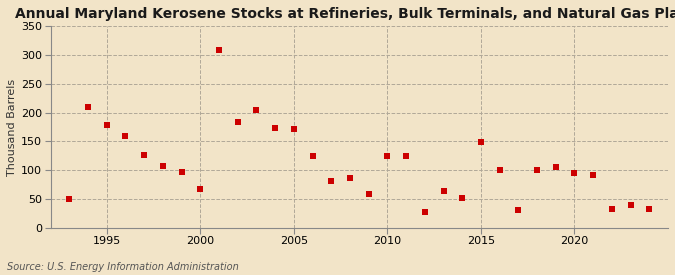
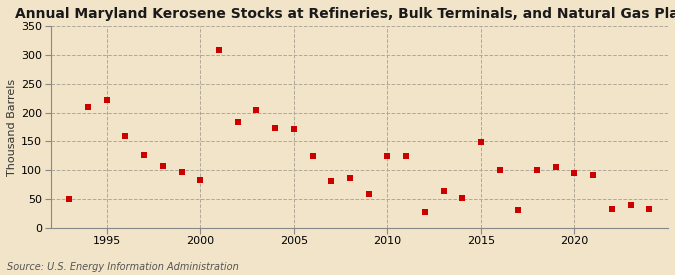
1995: 178 -> 222
2000: 68 -> 83
